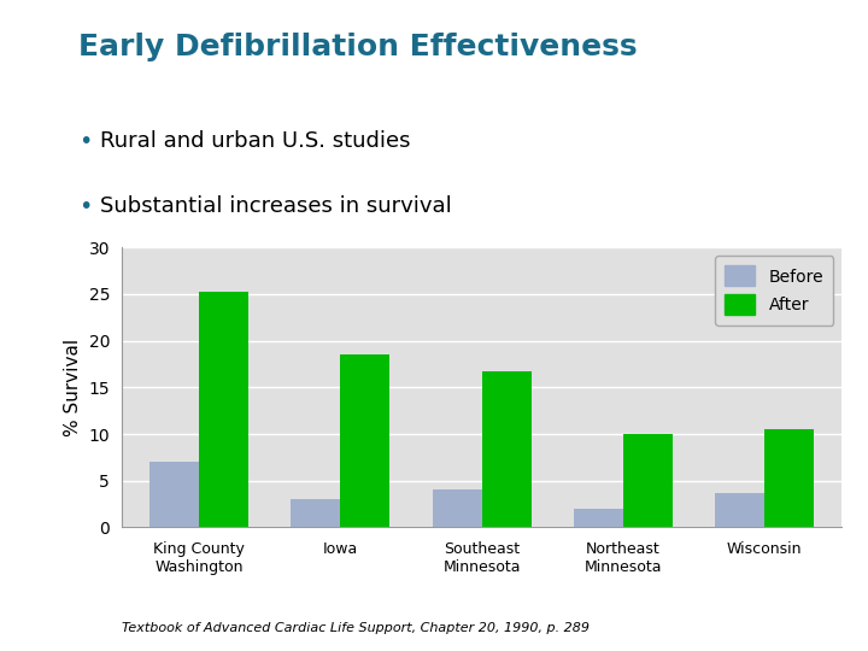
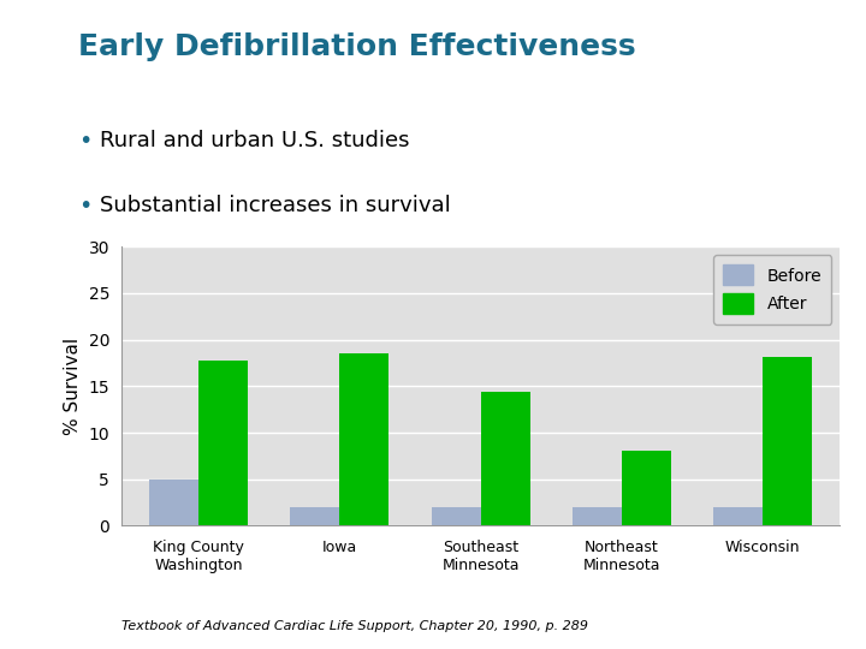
Before/King County Washington: 7.0 -> 5.0
After/King County Washington: 25.3 -> 17.8
Before/Iowa: 3.0 -> 2.0
Before/Southeast Minnesota: 4.0 -> 2.0
After/Southeast Minnesota: 16.7 -> 14.4
After/Northeast Minnesota: 10.0 -> 8.0
Before/Wisconsin: 3.7 -> 2.0
After/Wisconsin: 10.5 -> 18.2
